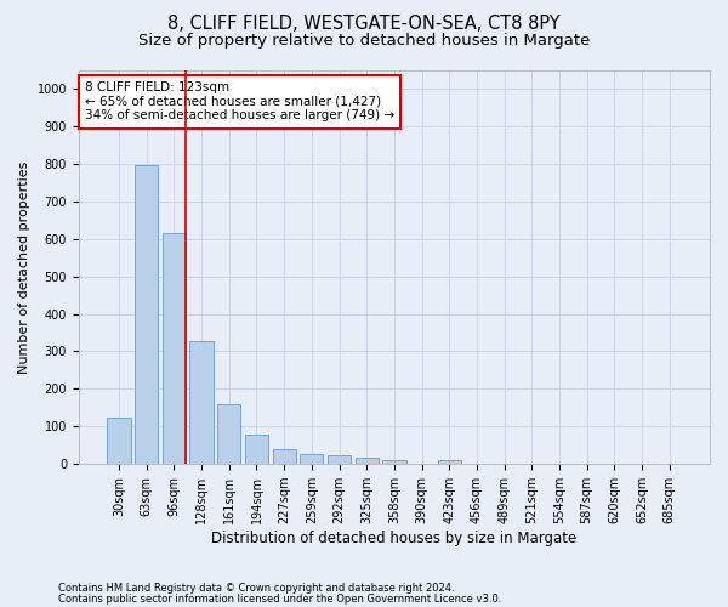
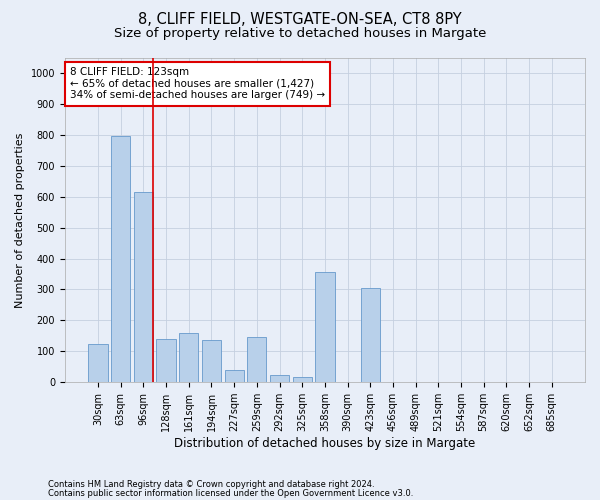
128sqm: 328 -> 140
194sqm: 78 -> 135
259sqm: 27 -> 145
358sqm: 10 -> 355
423sqm: 10 -> 305
